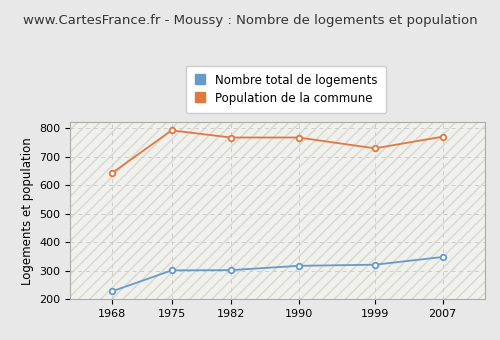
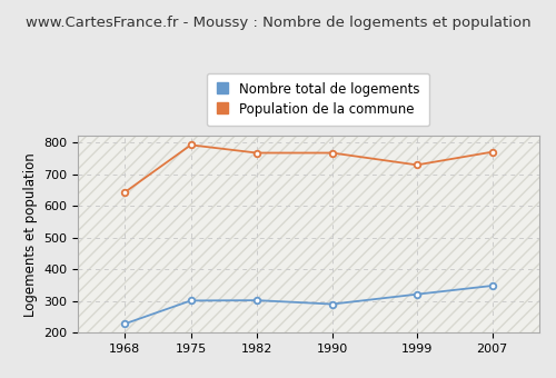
Nombre total de logements/1990: 317 -> 290
